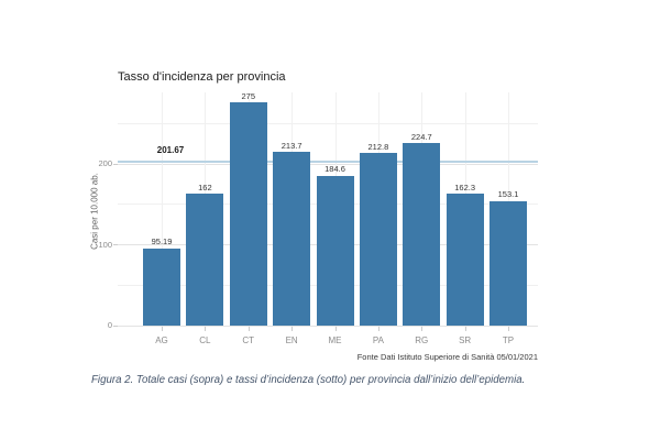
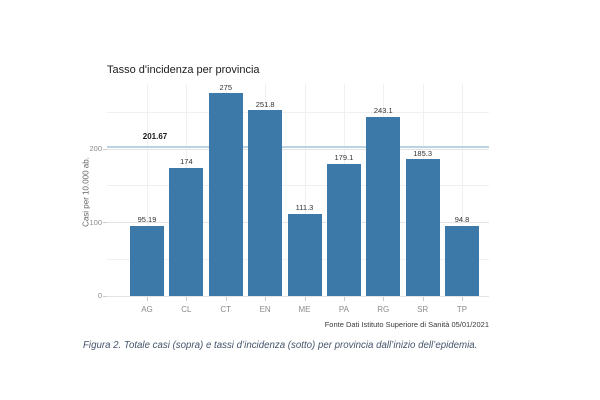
CL: 162 -> 174
EN: 213.7 -> 251.8
ME: 184.6 -> 111.3
PA: 212.8 -> 179.1
RG: 224.7 -> 243.1
SR: 162.3 -> 185.3
TP: 153.1 -> 94.8
